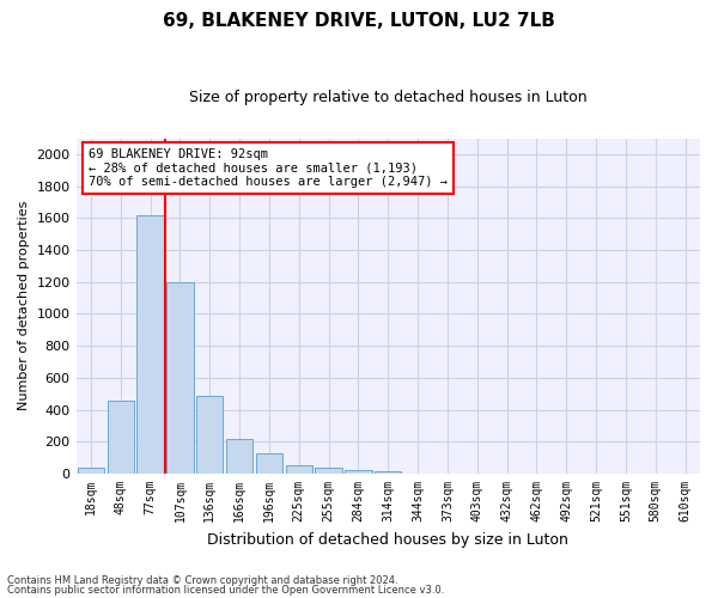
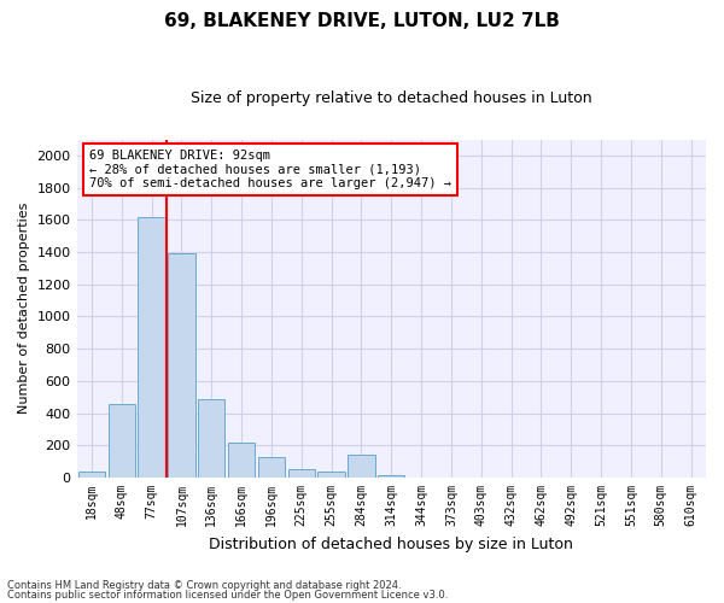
107sqm: 1200 -> 1390
284sqm: 20 -> 140
